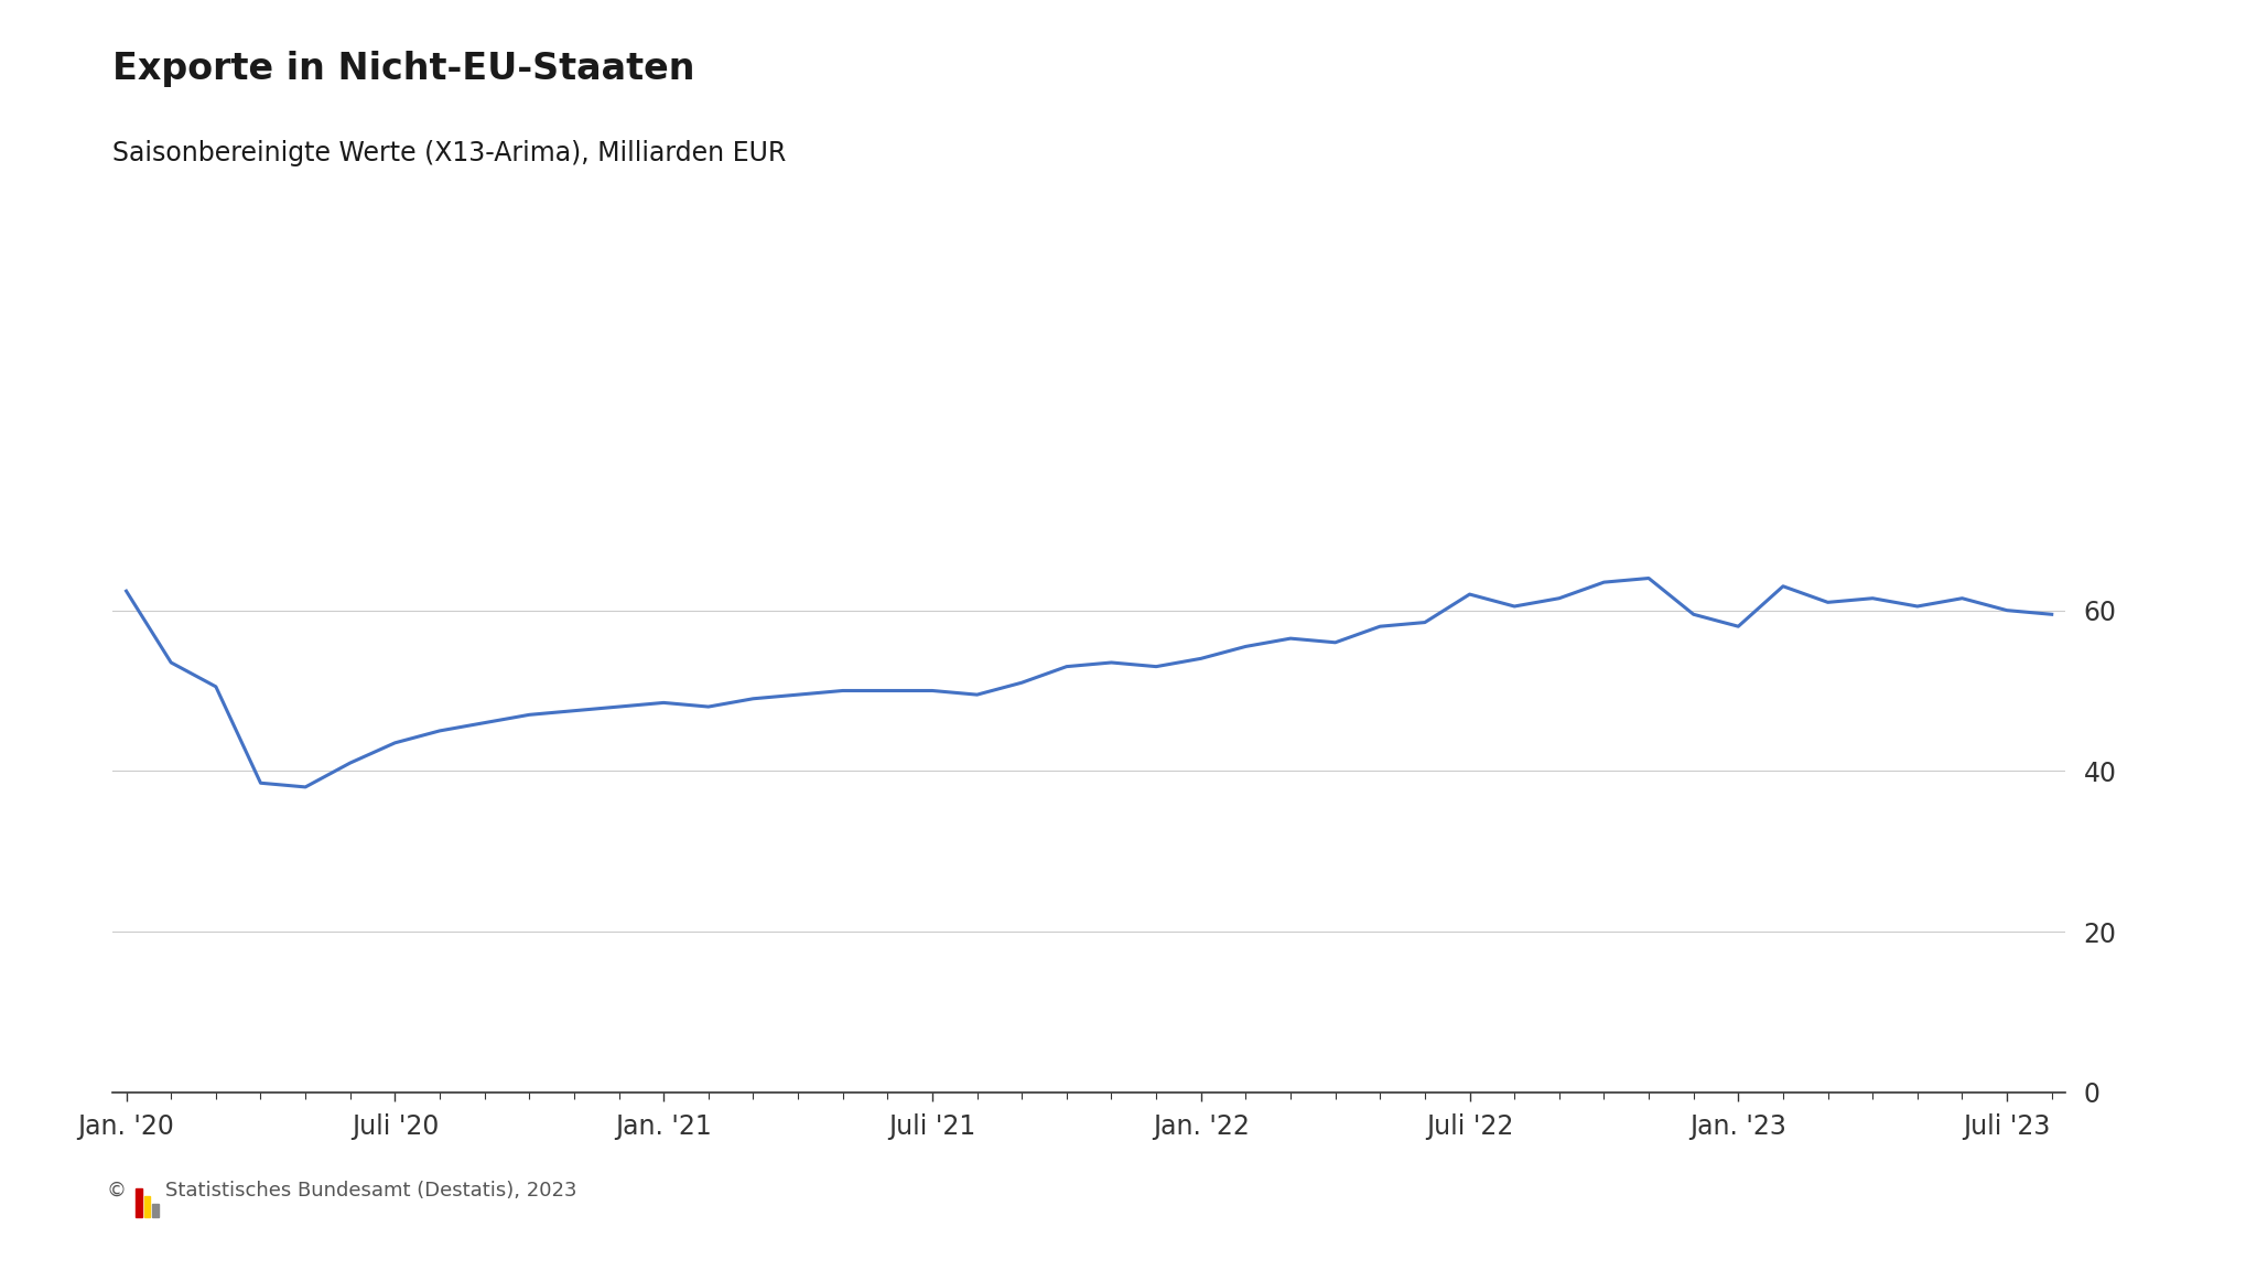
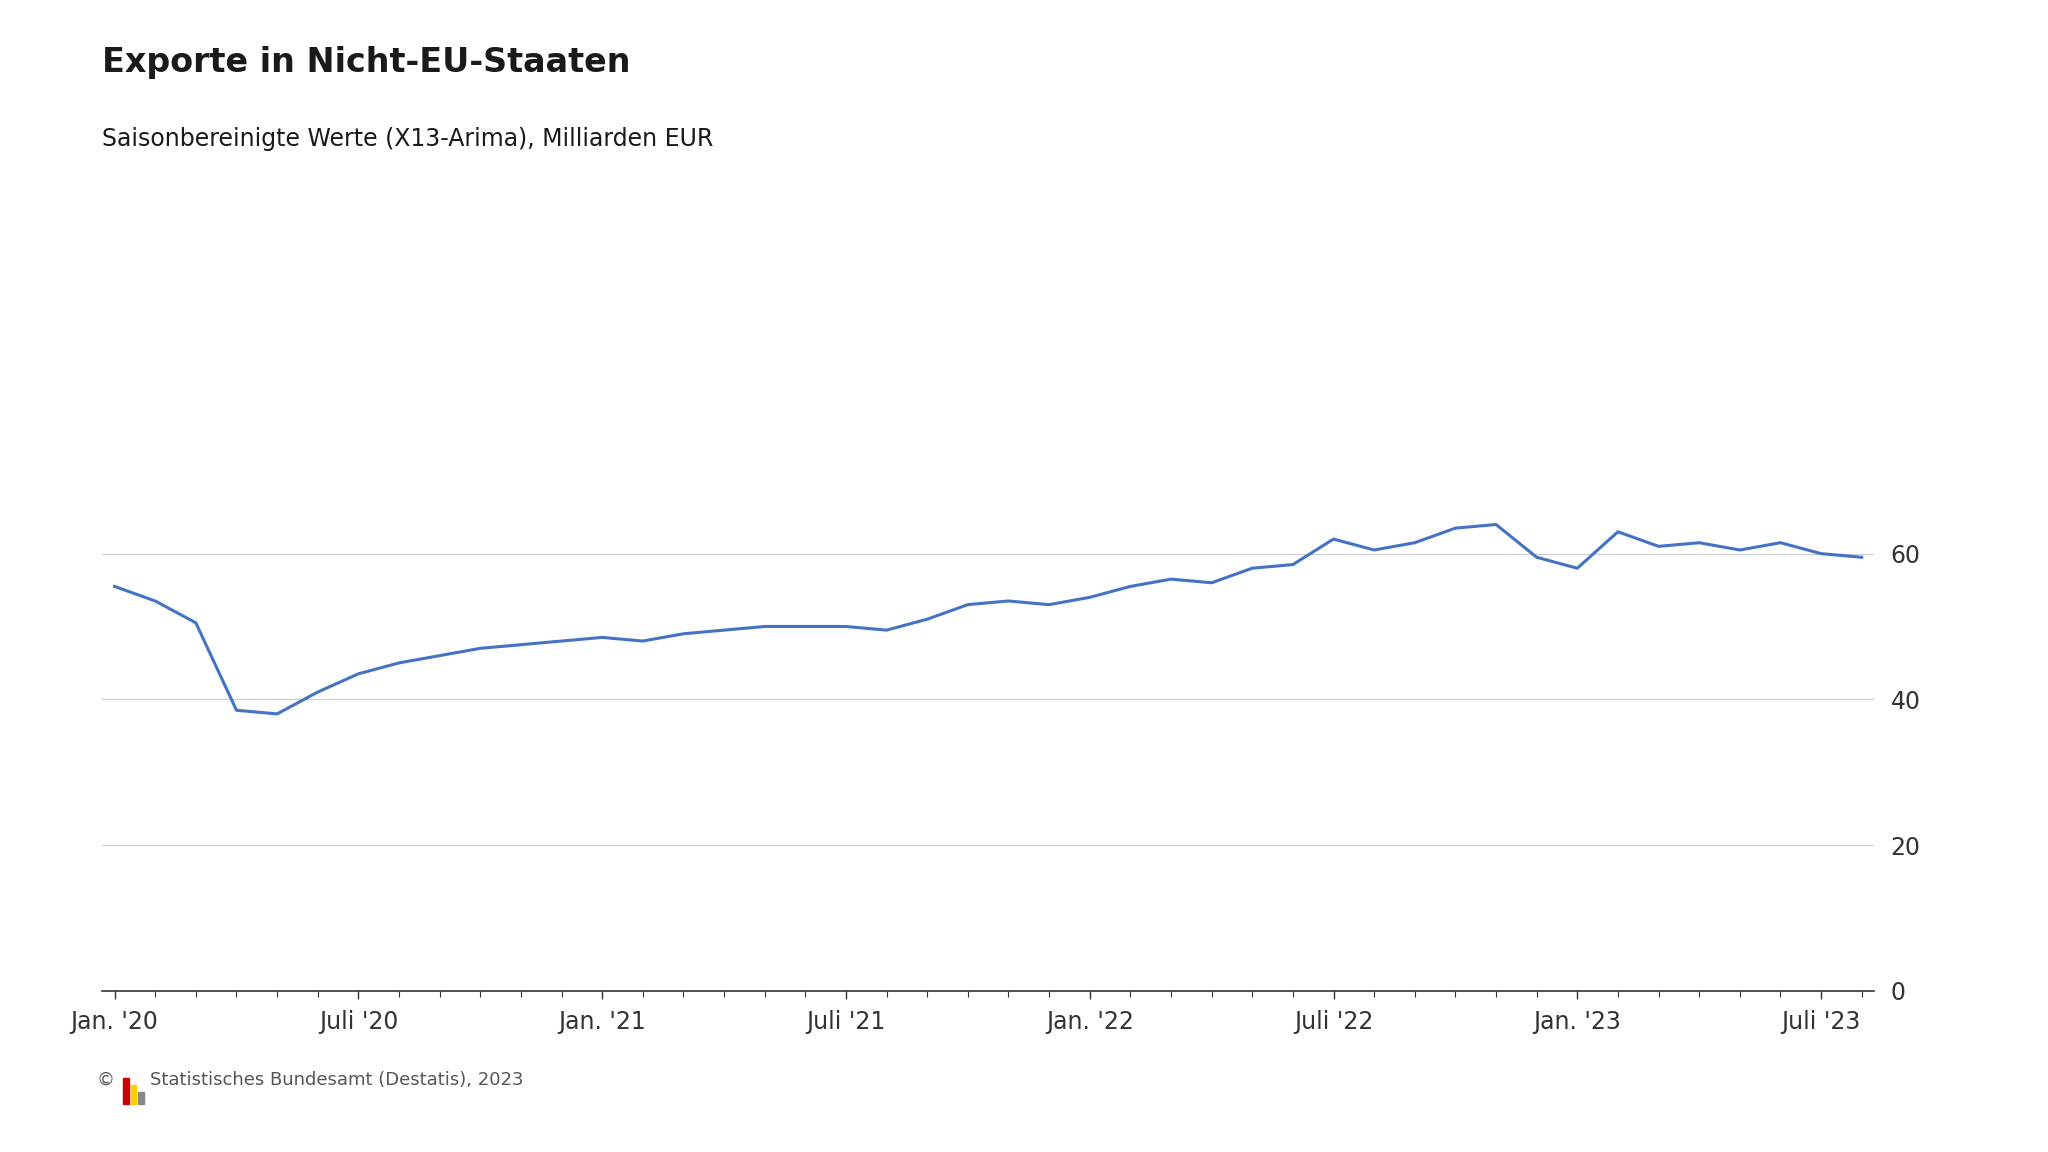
Jan. '20: 62.4 -> 55.5
